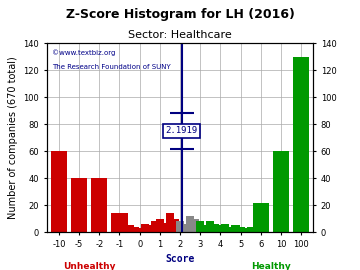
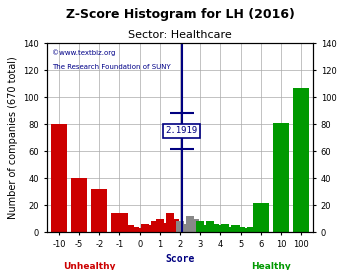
-10: 60 -> 80
-2: 40 -> 32
10: 60 -> 81
100: 130 -> 107
